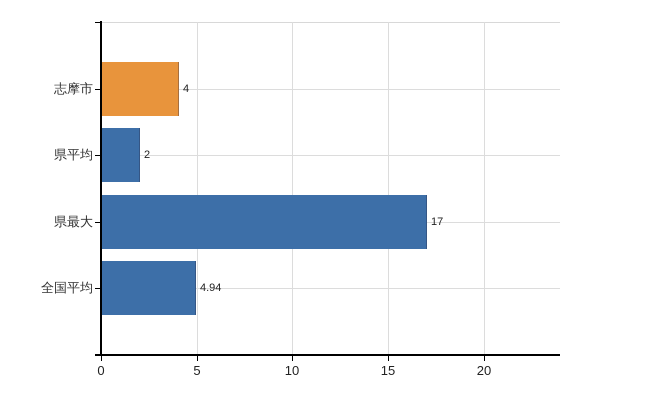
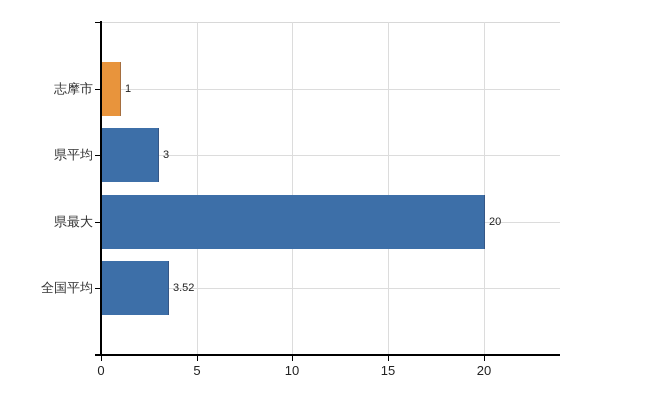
志摩市: 4 -> 1
県平均: 2 -> 3
県最大: 17 -> 20
全国平均: 4.94 -> 3.52
